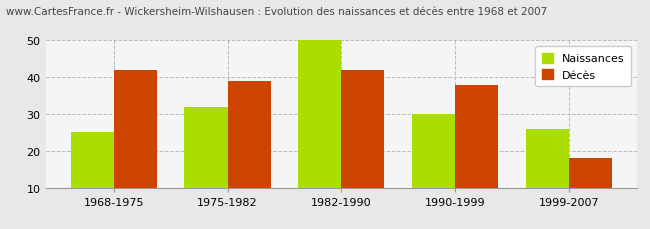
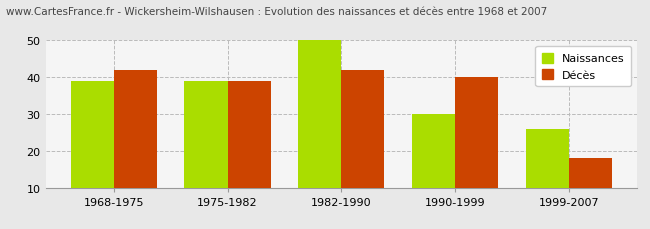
Naissances/1968-1975: 25 -> 39
Naissances/1975-1982: 32 -> 39
Décès/1990-1999: 38 -> 40
